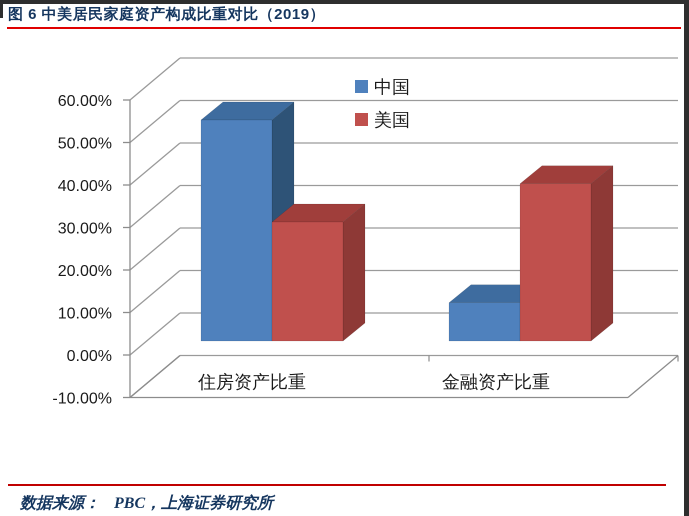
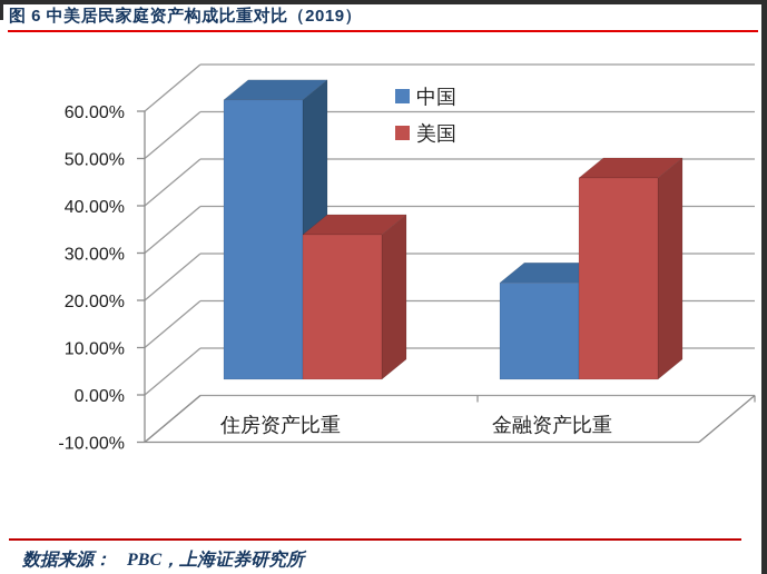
中国/住房资产比重: 52% -> 59%
美国/住房资产比重: 28% -> 31%
中国/金融资产比重: 9% -> 20%
美国/金融资产比重: 37% -> 43%
